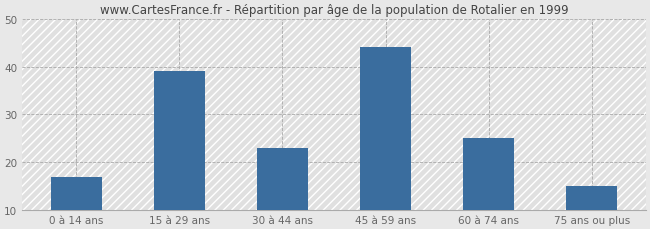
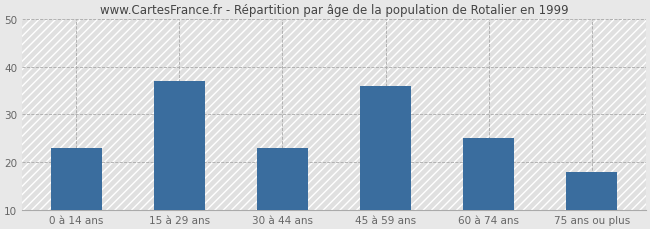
0 à 14 ans: 17 -> 23
15 à 29 ans: 39 -> 37
45 à 59 ans: 44 -> 36
75 ans ou plus: 15 -> 18
